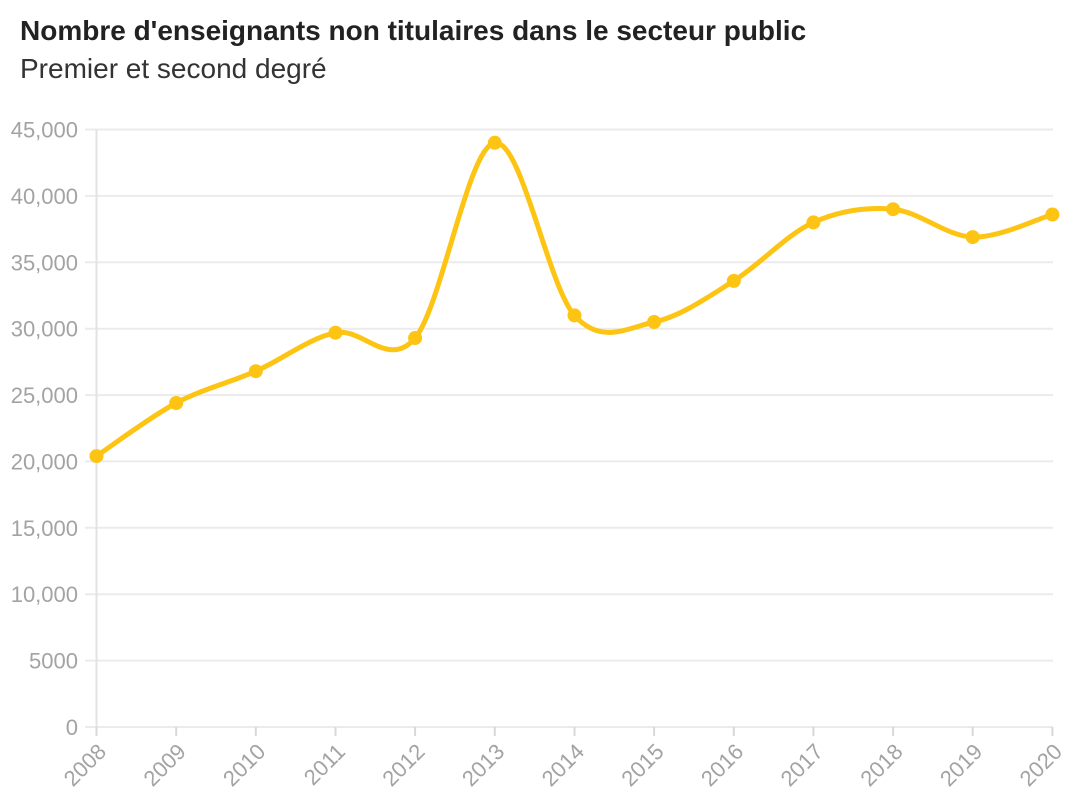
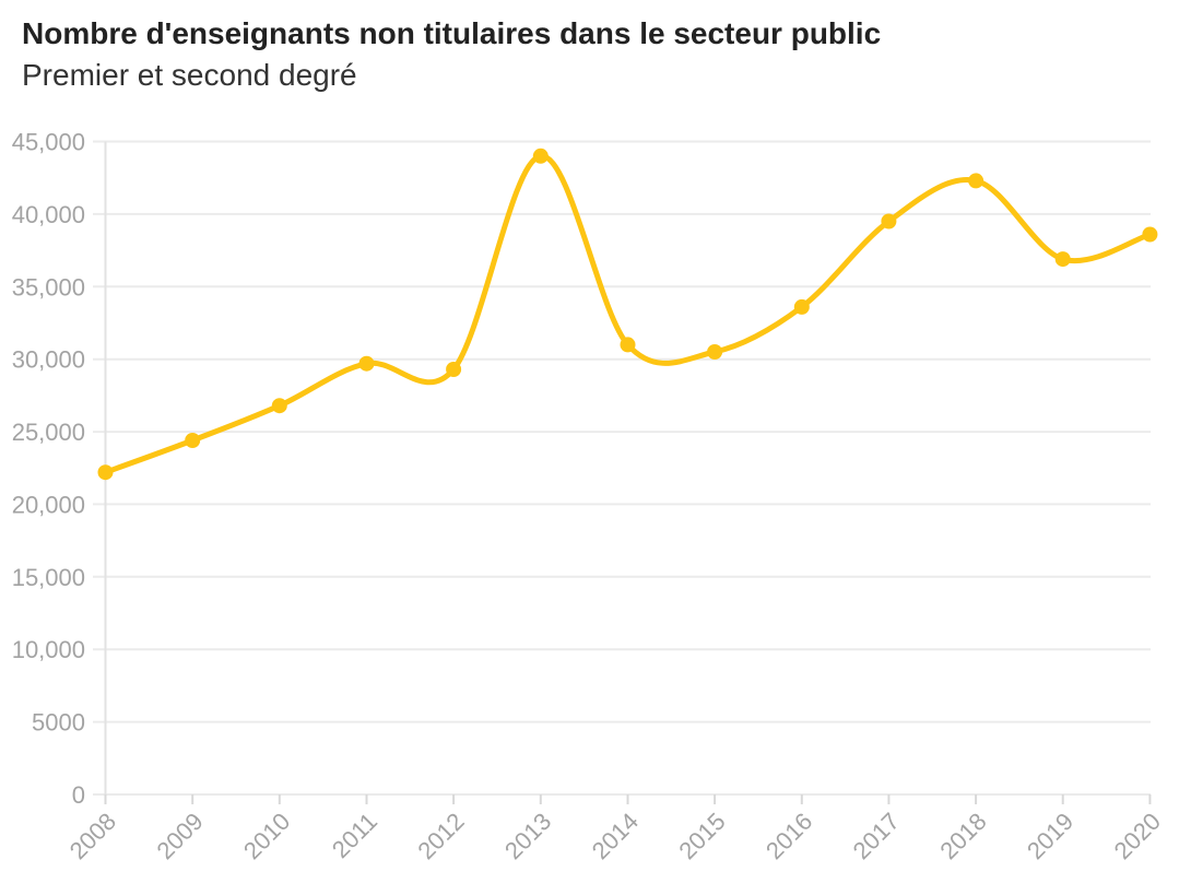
2008: 20400 -> 22200
2017: 38000 -> 39500
2018: 39000 -> 42300
